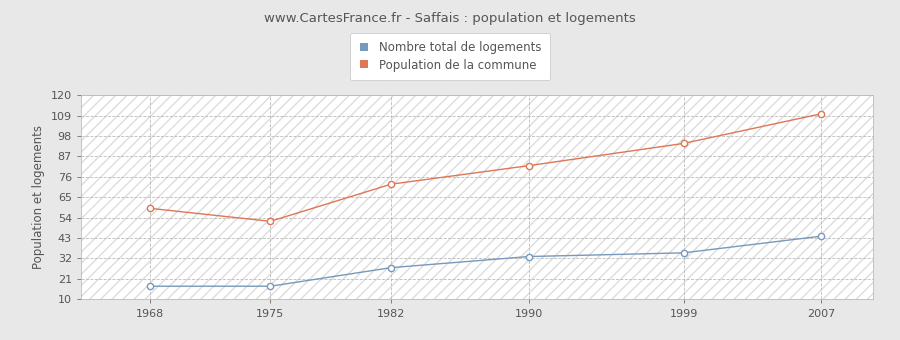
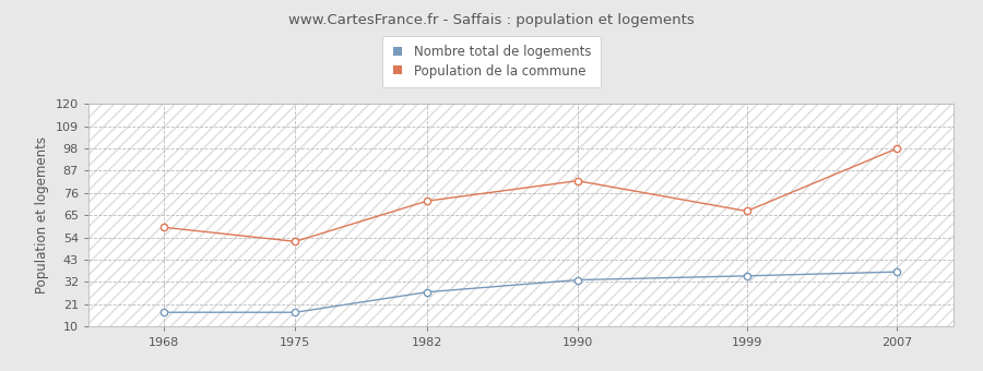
Population de la commune/1999: 94 -> 67
Nombre total de logements/2007: 44 -> 37
Population de la commune/2007: 110 -> 98
